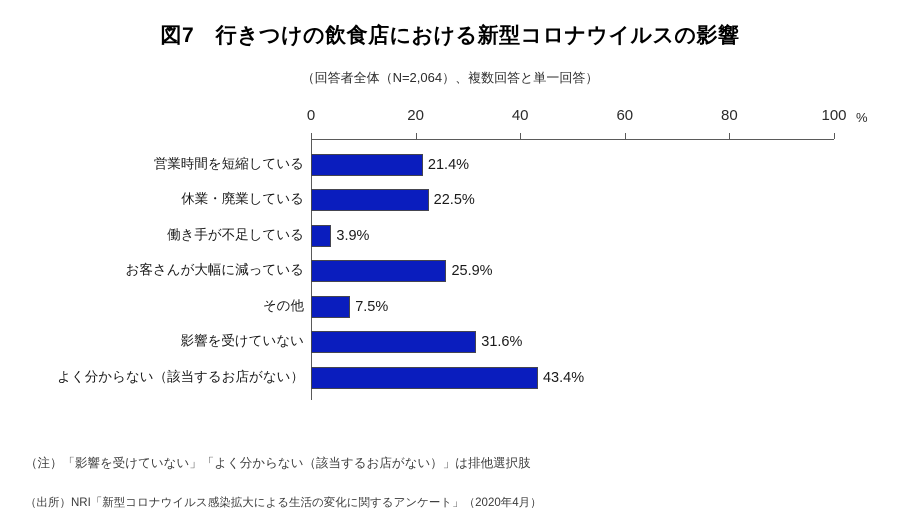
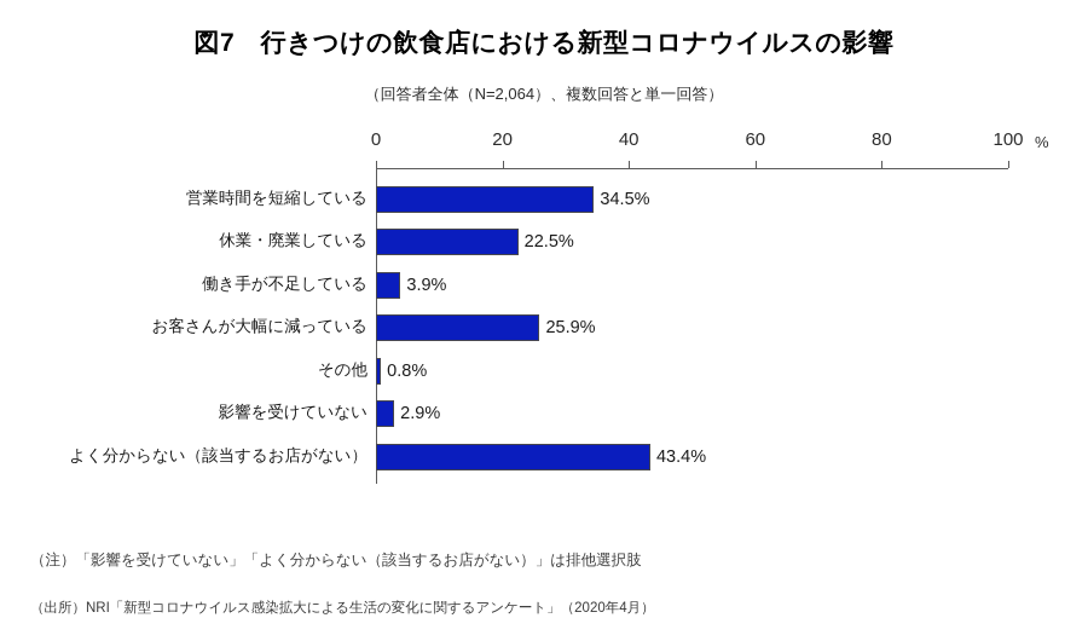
営業時間を短縮している: 21.4% -> 34.5%
その他: 7.5% -> 0.8%
影響を受けていない: 31.6% -> 2.9%
